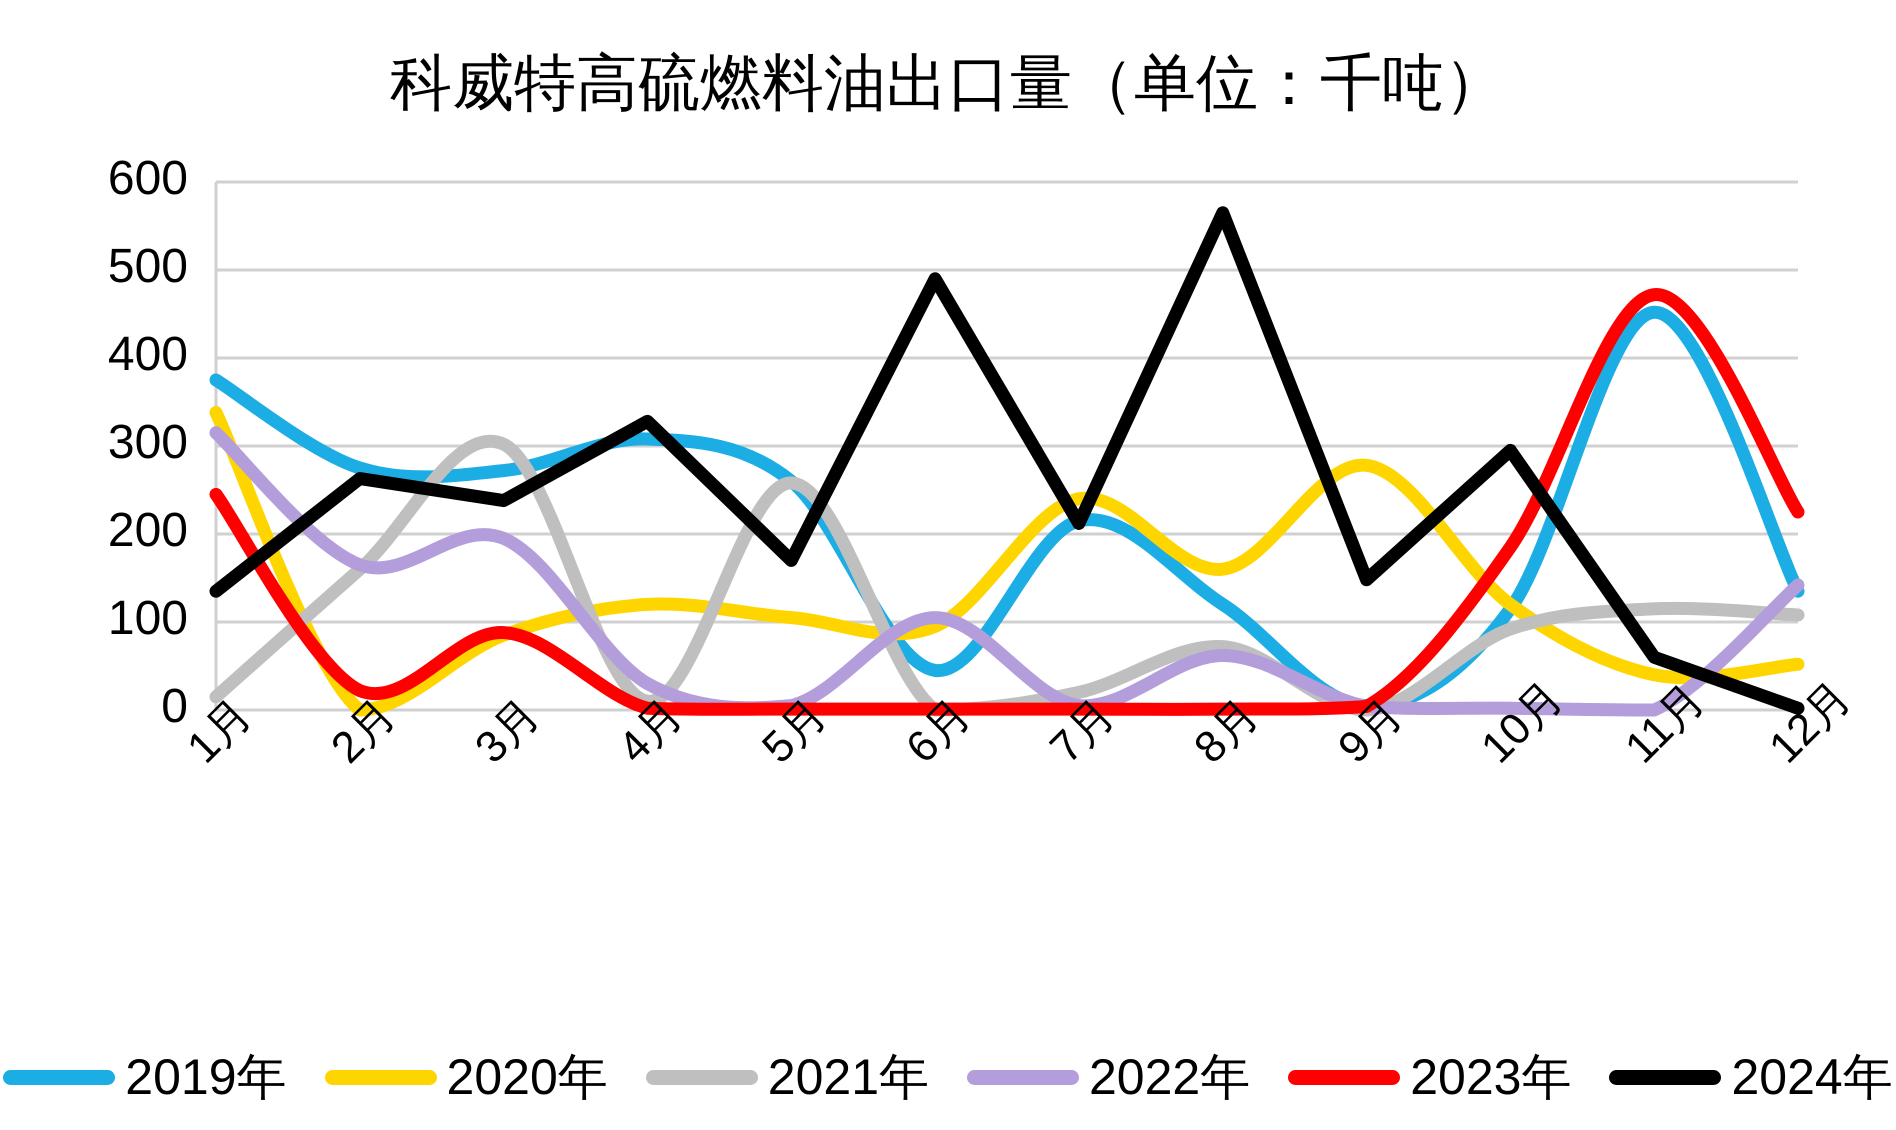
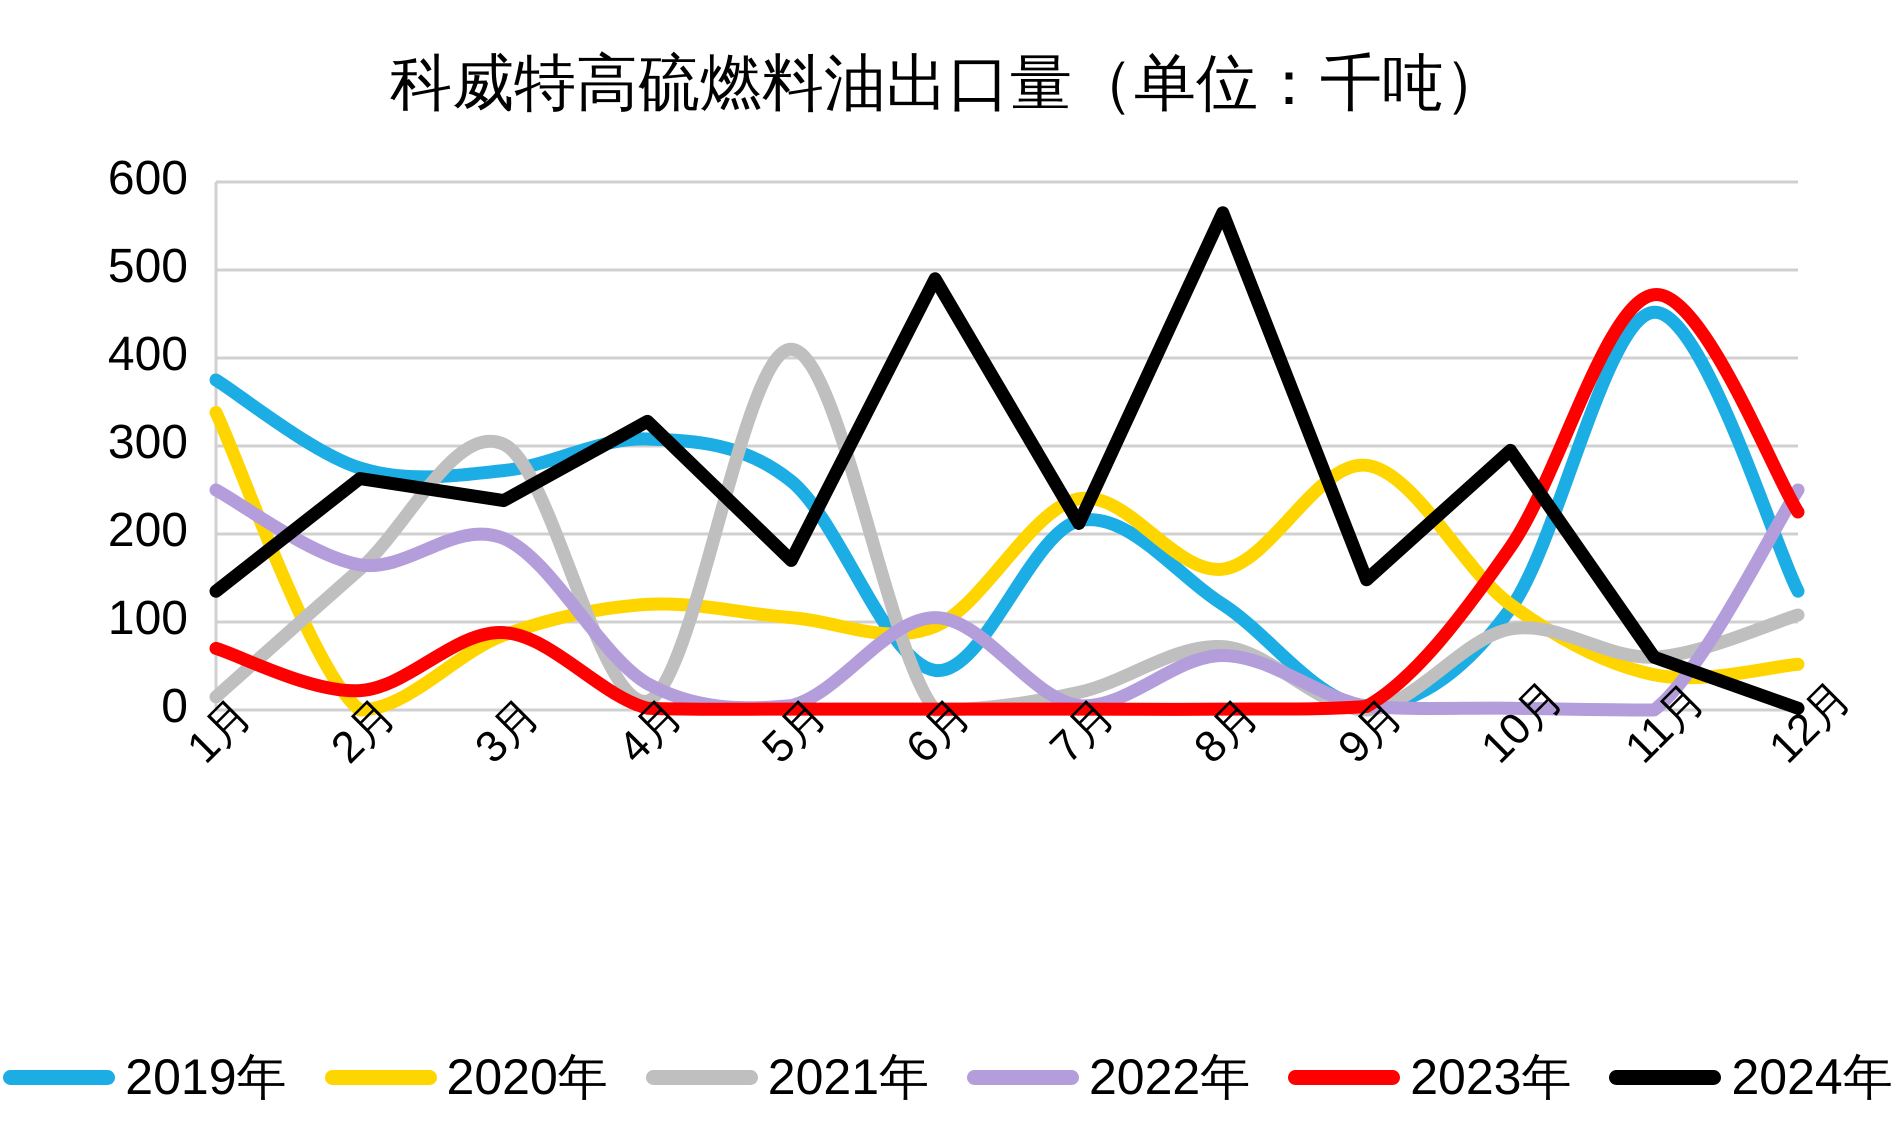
2022年/1月: 320 -> 250
2023年/1月: 240 -> 70
2021年/5月: 260 -> 410
2021年/11月: 120 -> 60
2022年/12月: 140 -> 250
